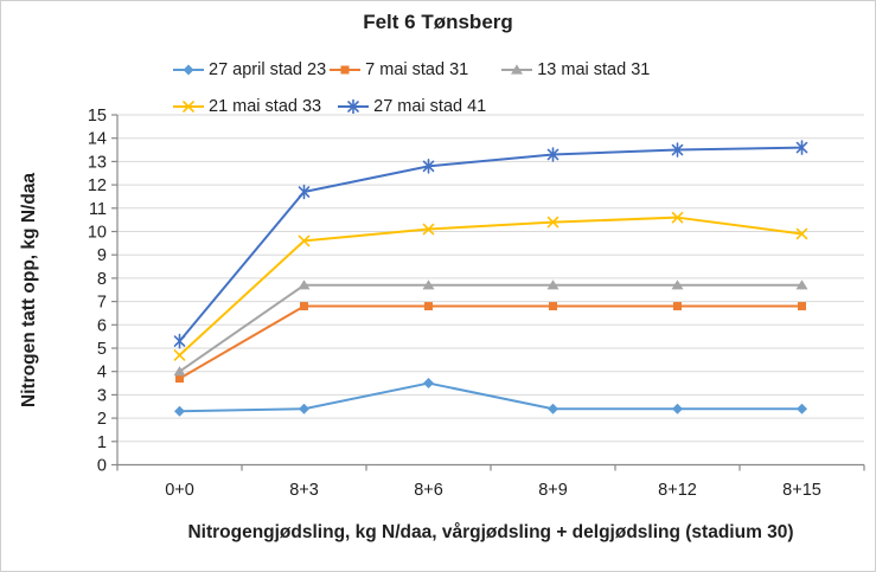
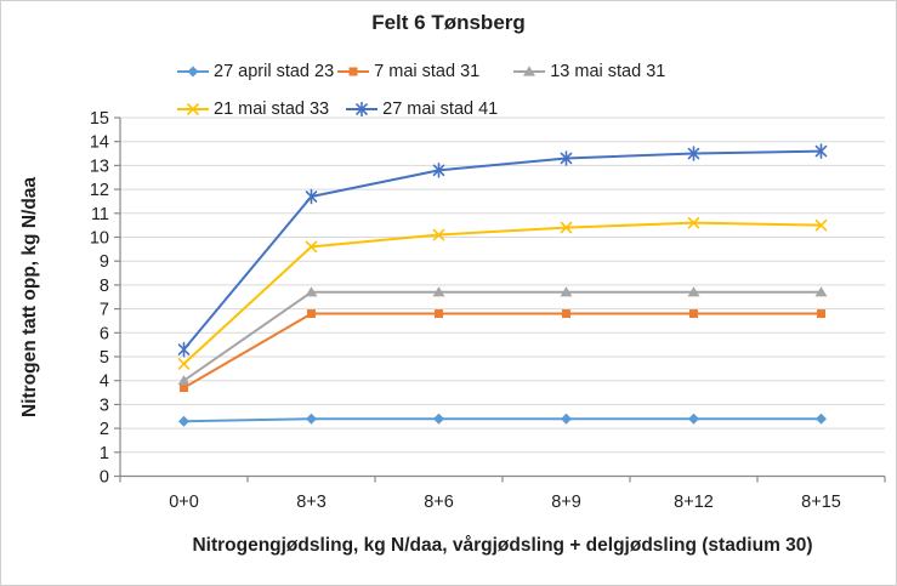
27 april stad 23/8+6: 3.5 -> 2.4
21 mai stad 33/8+15: 9.9 -> 10.5
